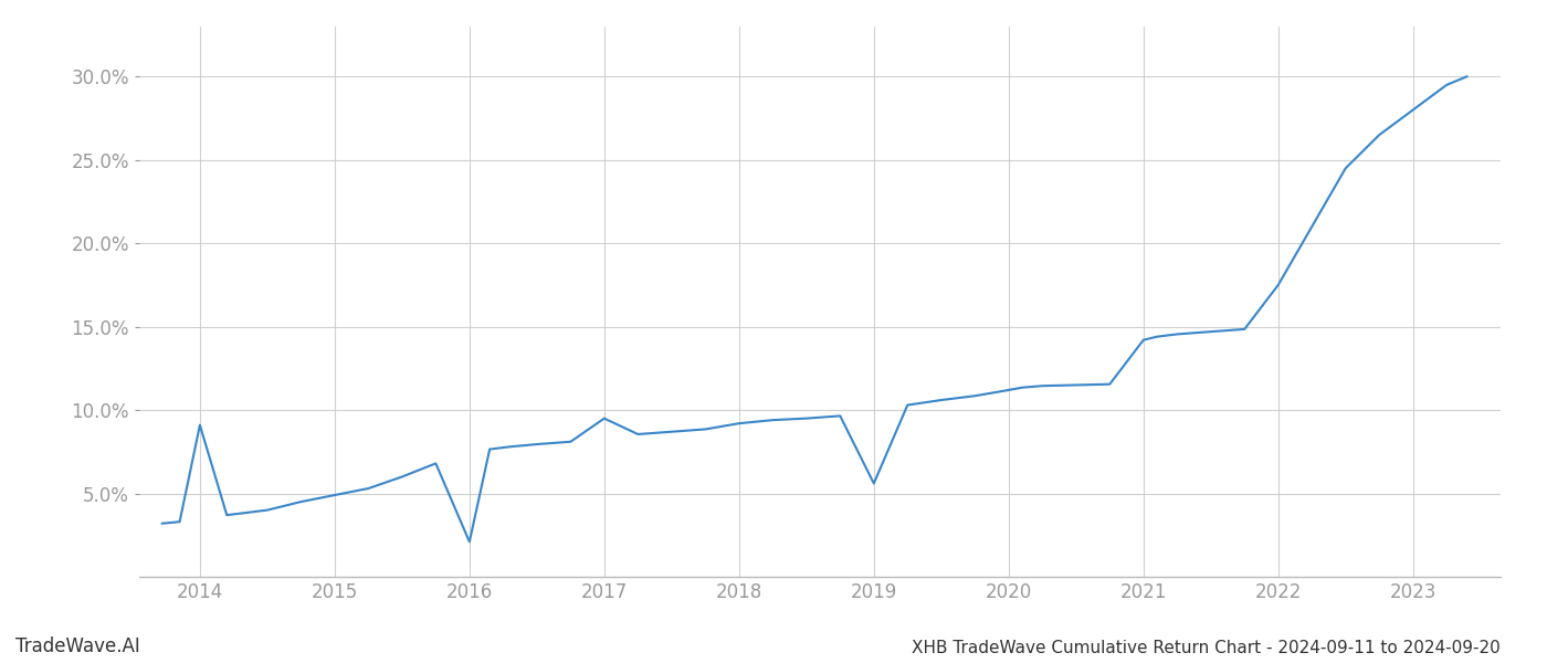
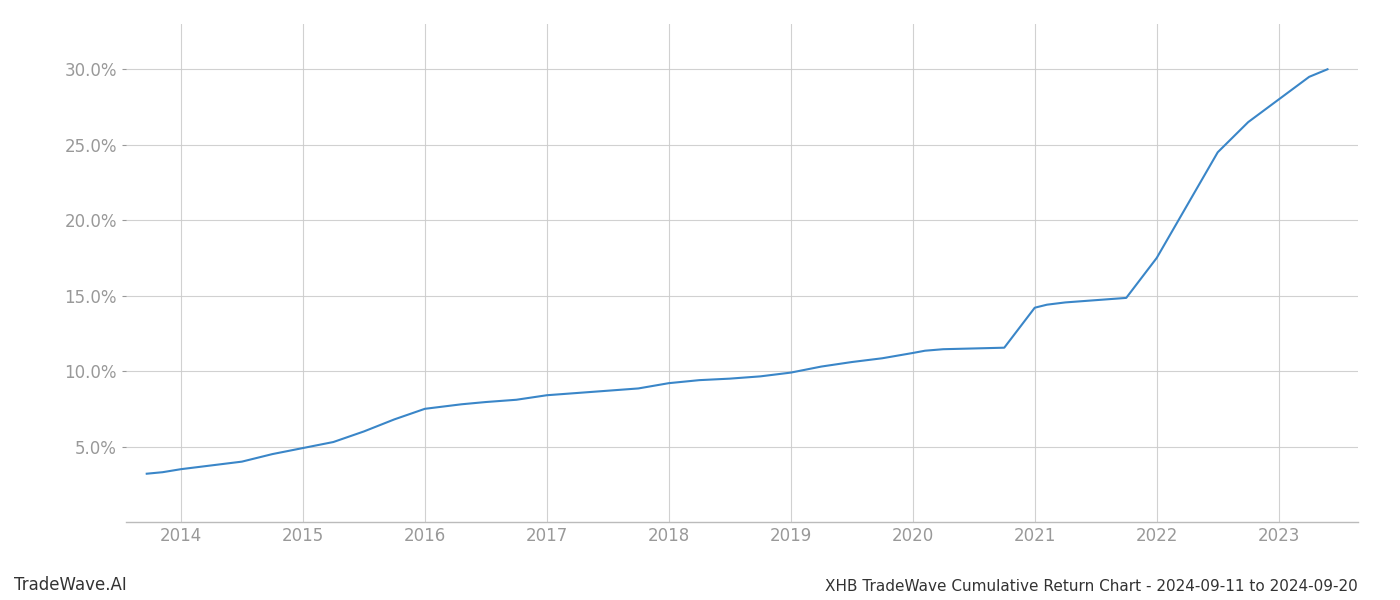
2014: 9.1% -> 3.5%
2016: 2.1% -> 7.5%
2017: 9.5% -> 8.4%
2019: 5.6% -> 9.9%
